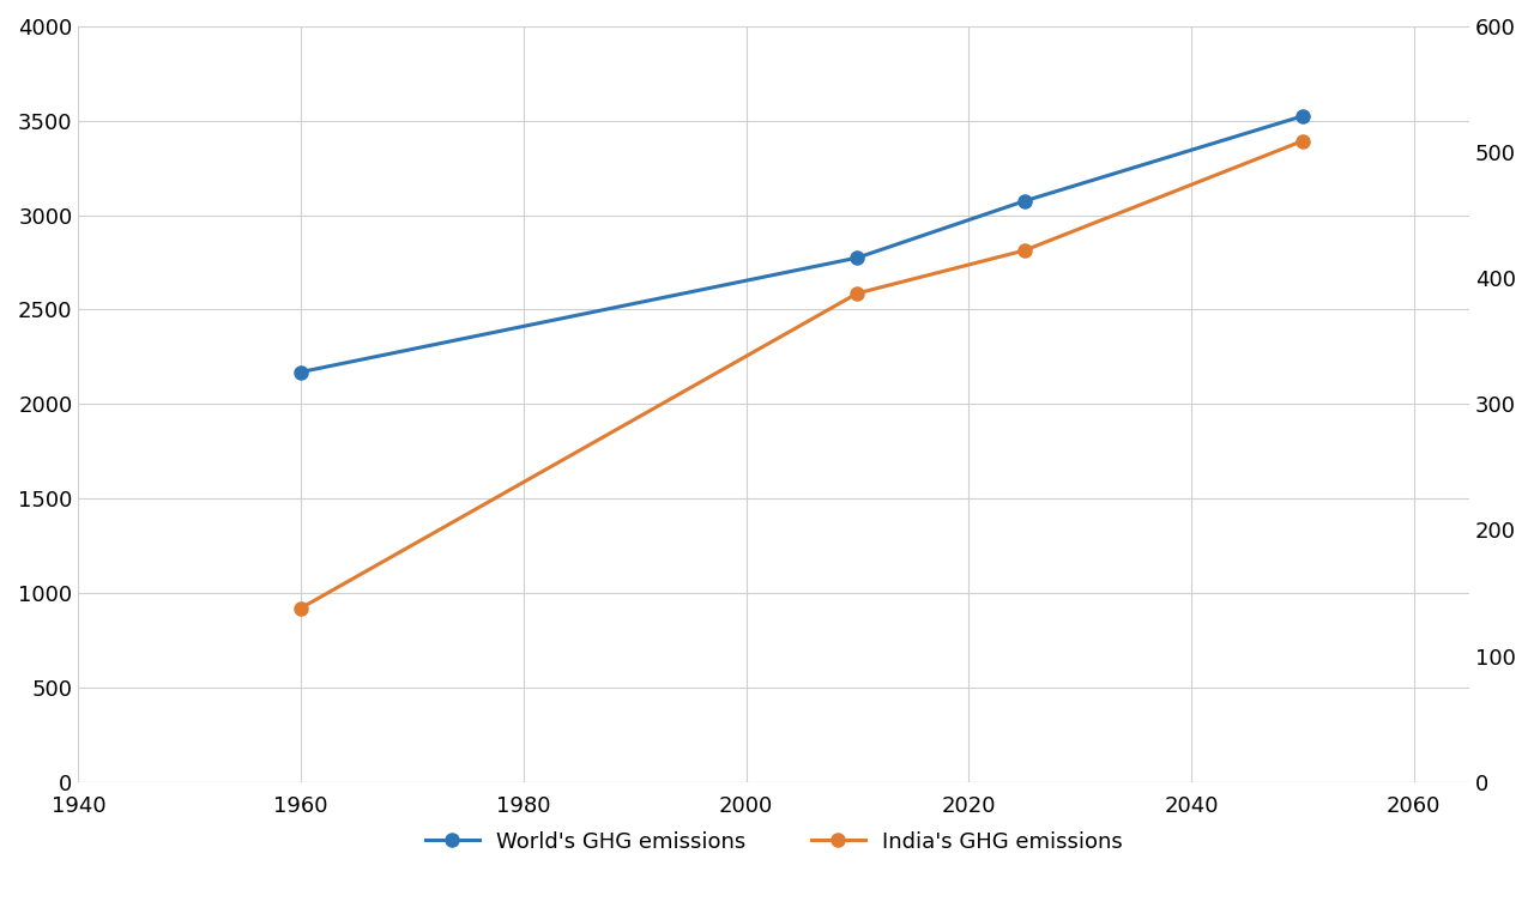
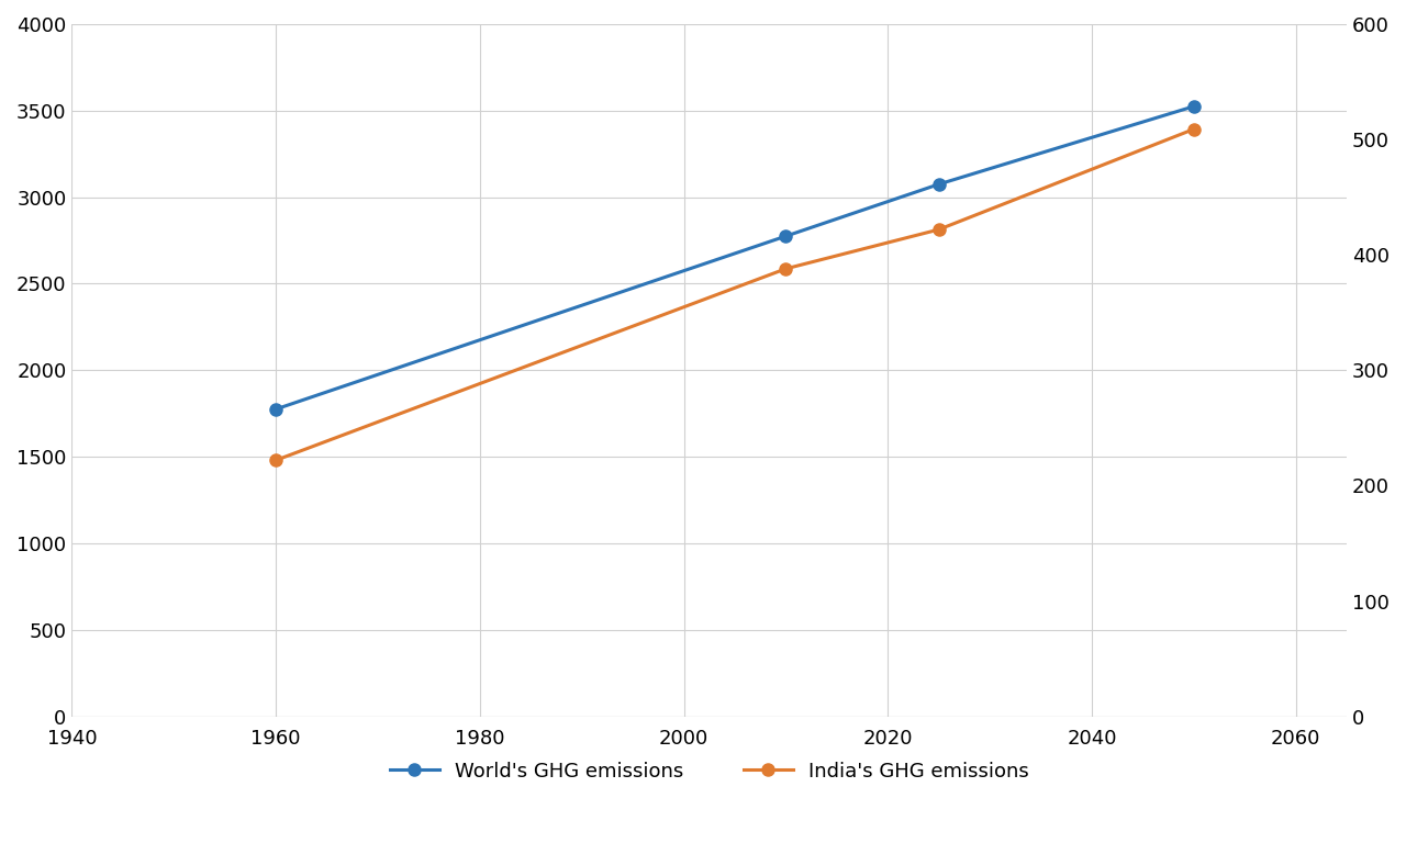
World's GHG emissions/1960: 2170 -> 1780
India's GHG emissions/1960: 138 -> 222
